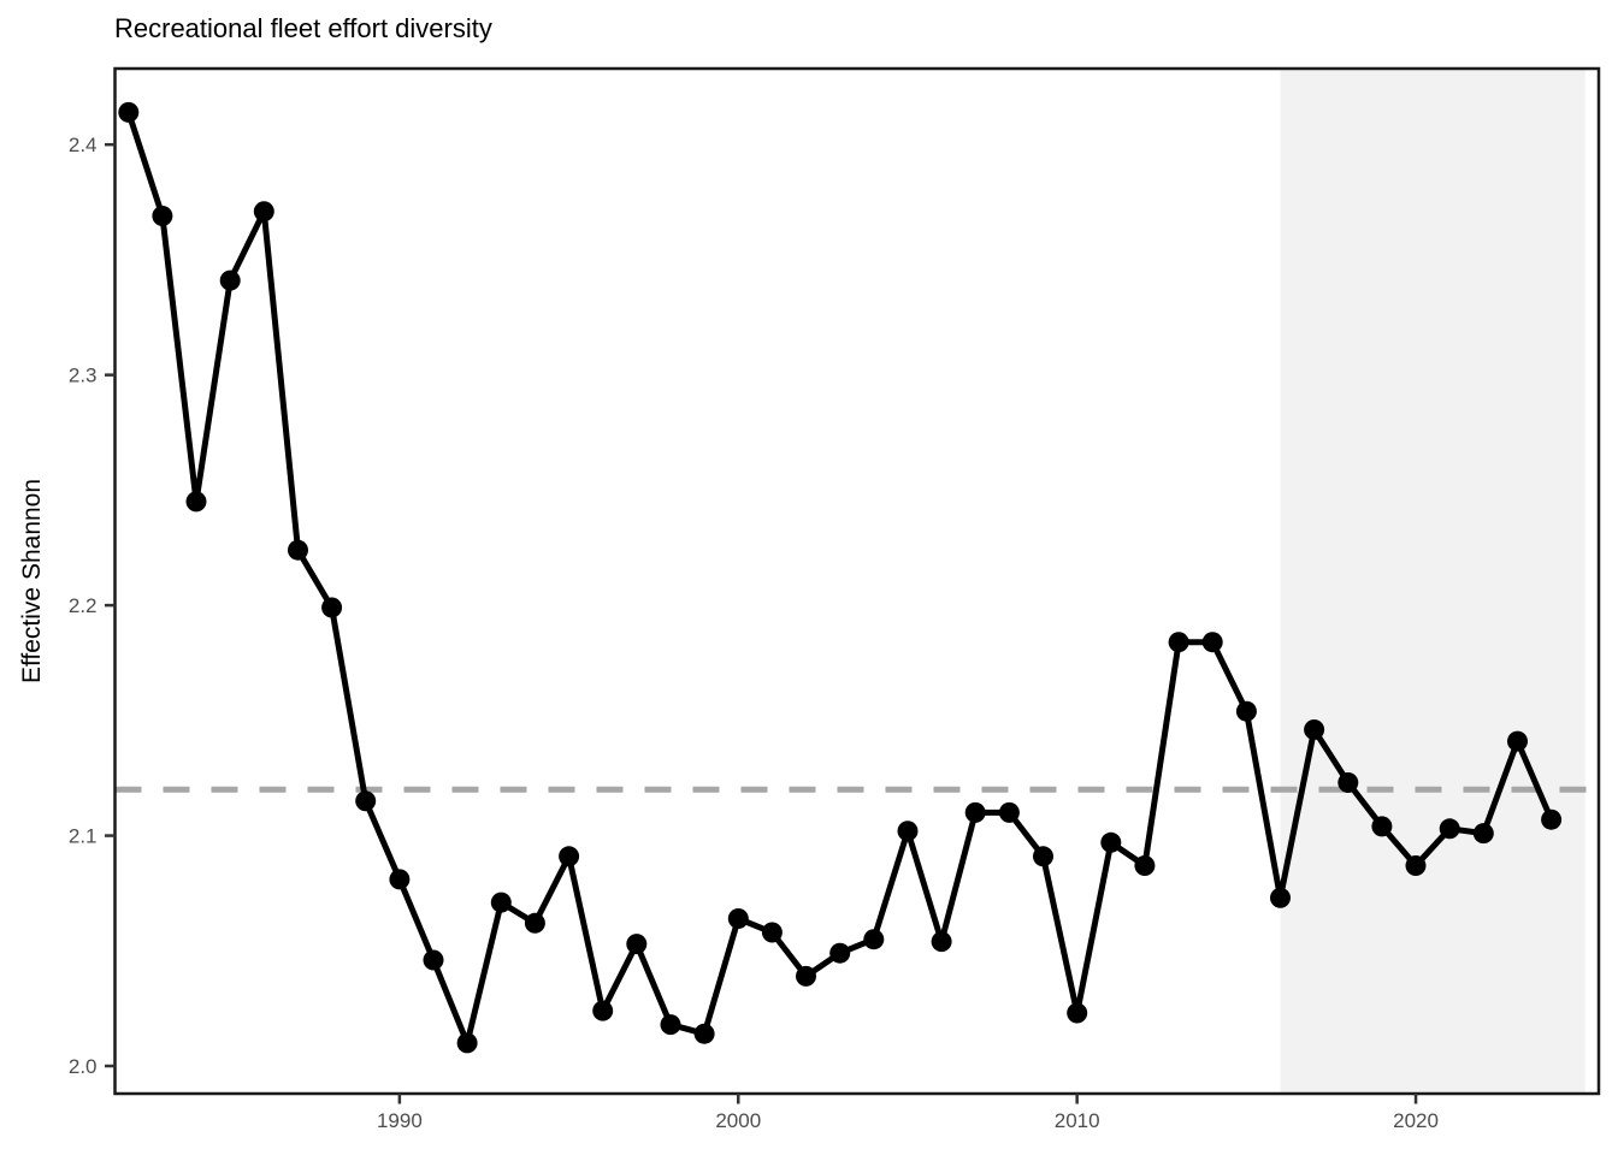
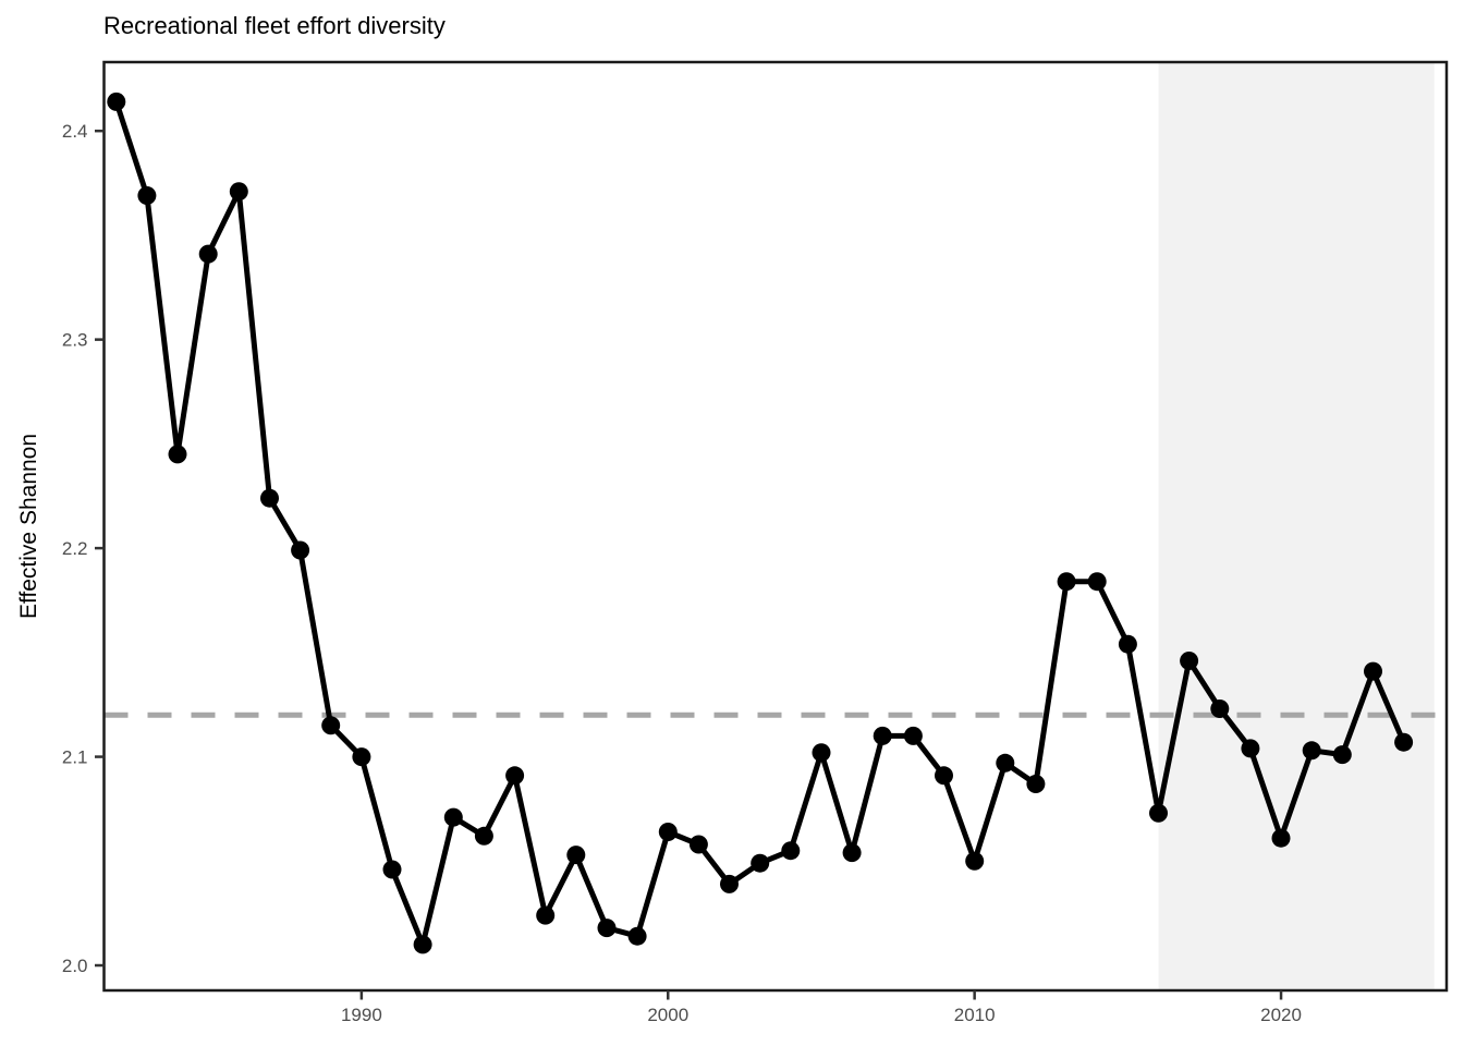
1990: 2.081 -> 2.100
2010: 2.023 -> 2.050
2020: 2.087 -> 2.061
